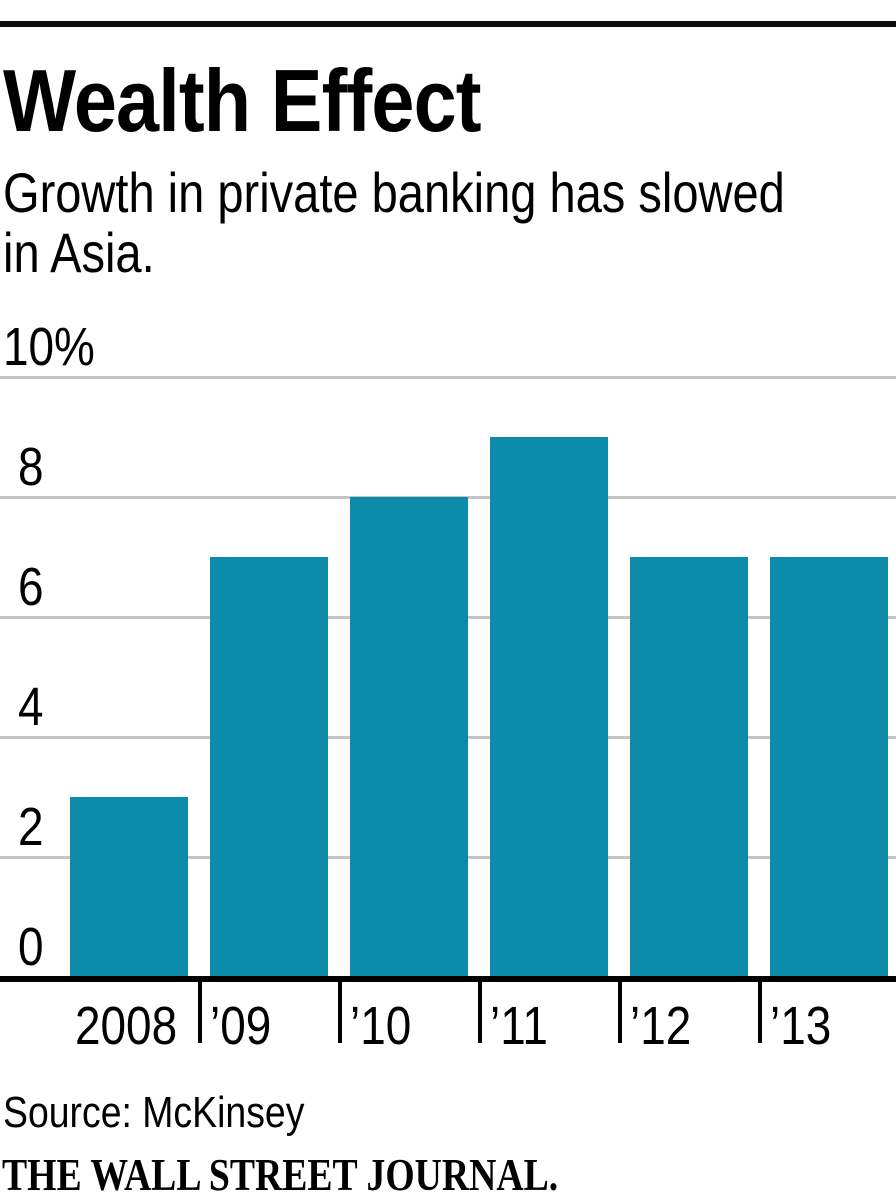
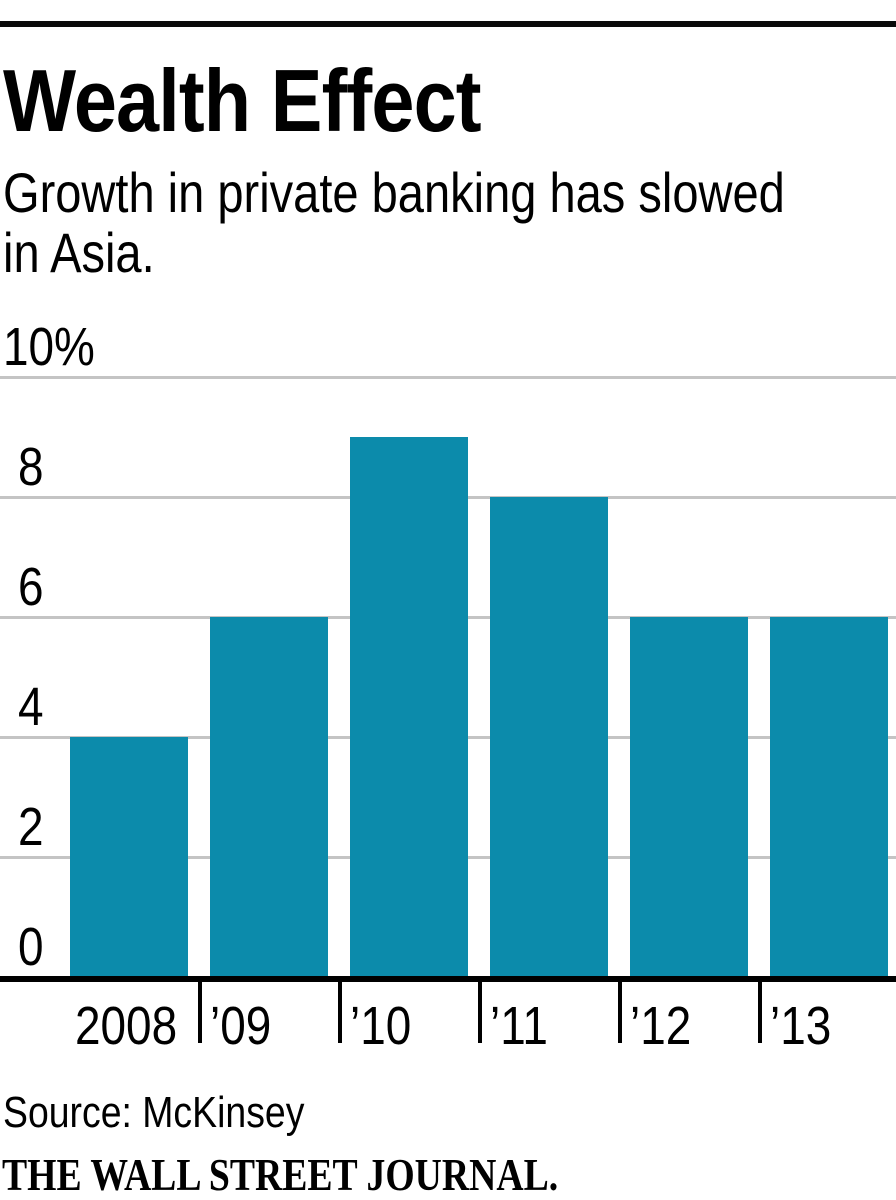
2008: 3 -> 4
’09: 7 -> 6
’10: 8 -> 9
’11: 9 -> 8
’12: 7 -> 6
’13: 7 -> 6
